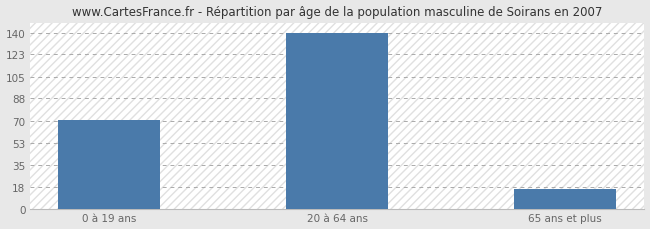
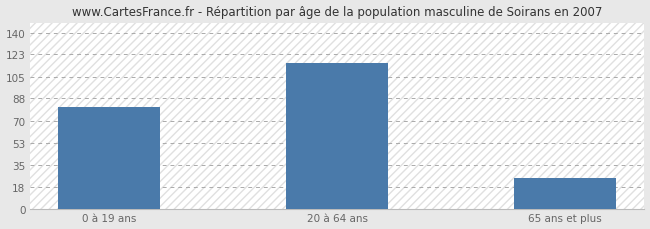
0 à 19 ans: 71 -> 81
20 à 64 ans: 140 -> 116
65 ans et plus: 16 -> 25
